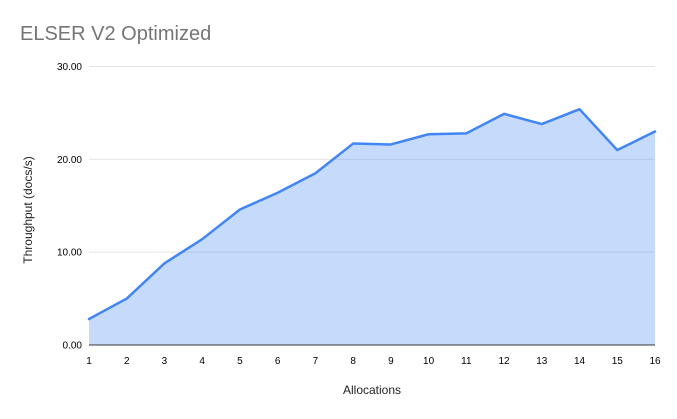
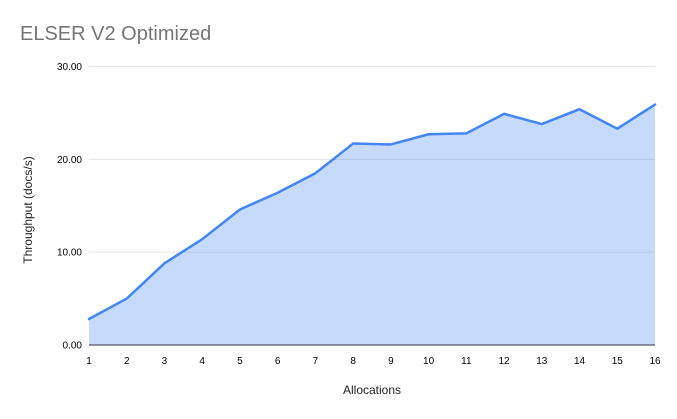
15: 21 -> 23
16: 23 -> 26
